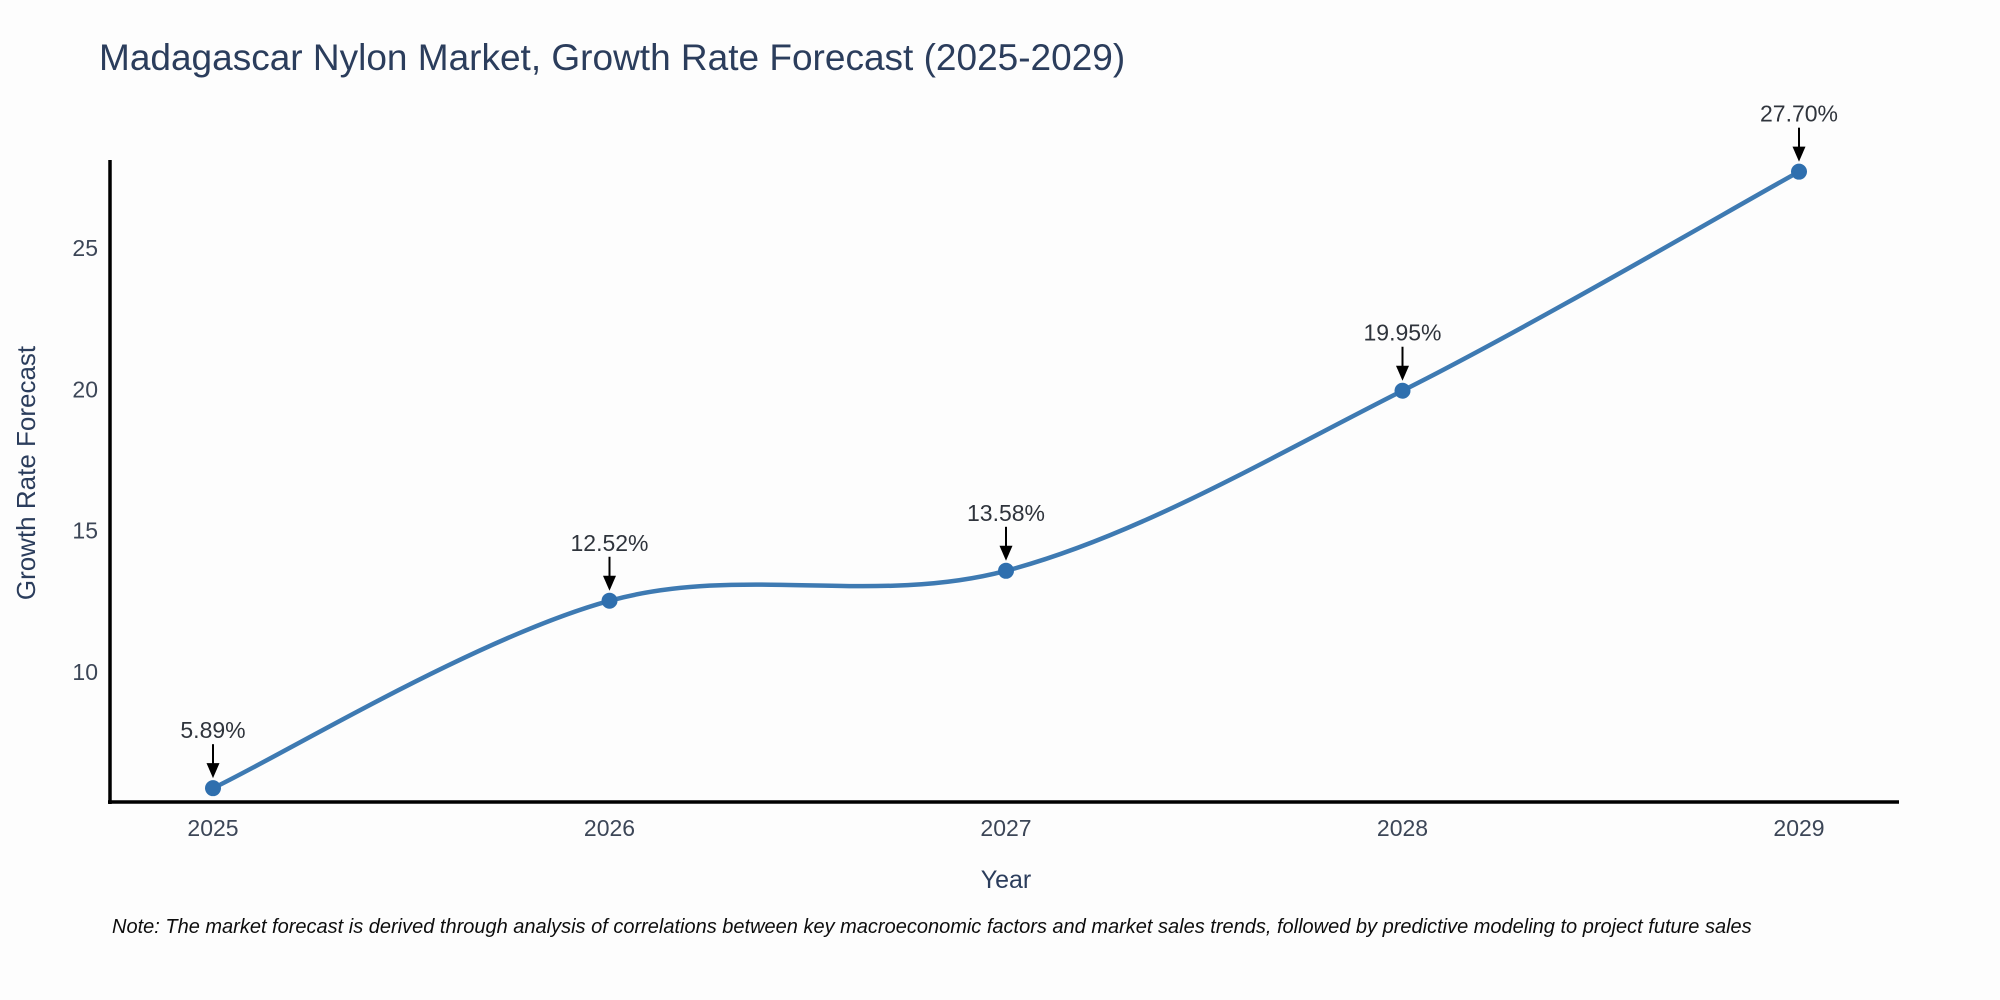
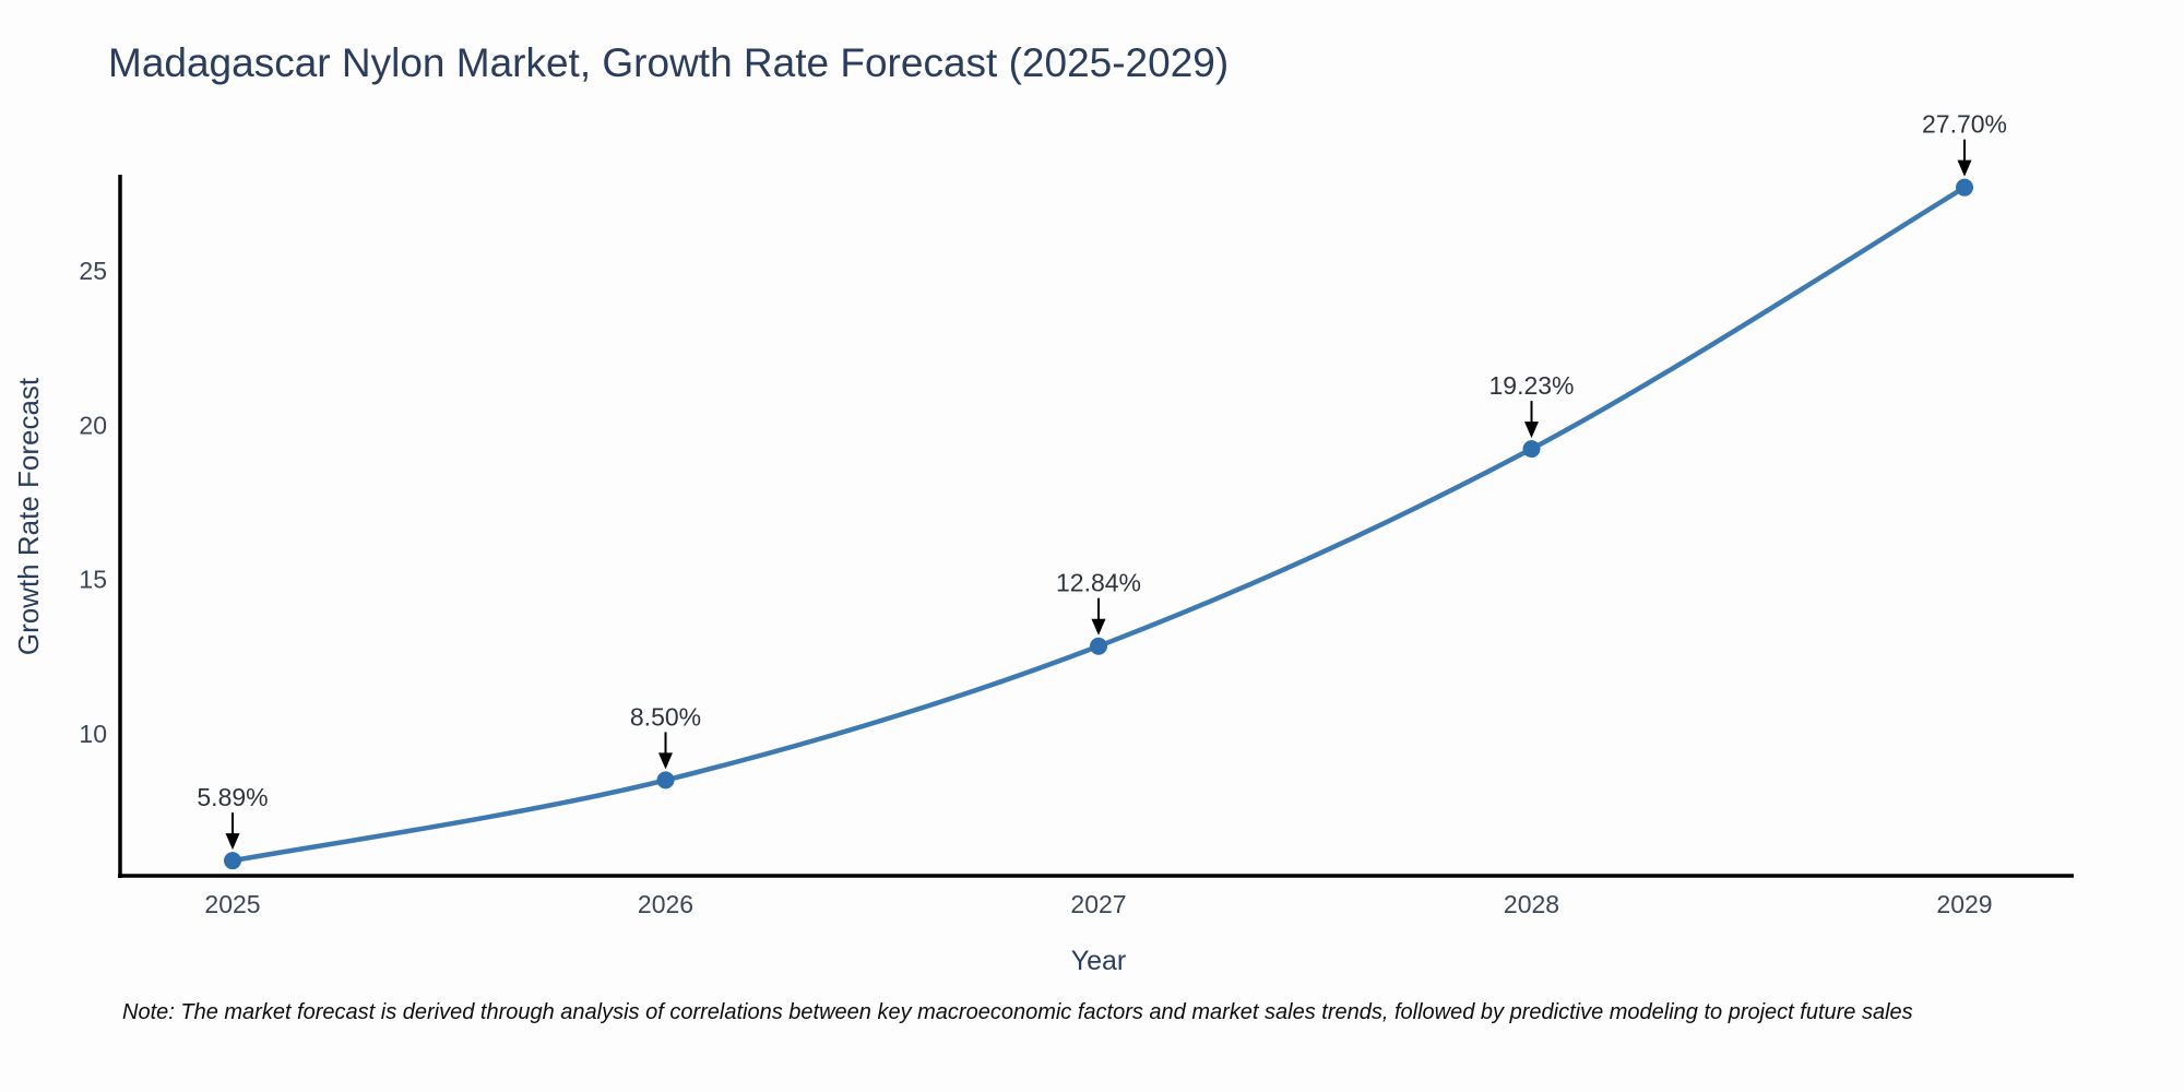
2026: 12.52% -> 8.50%
2027: 13.58% -> 12.84%
2028: 19.95% -> 19.23%
